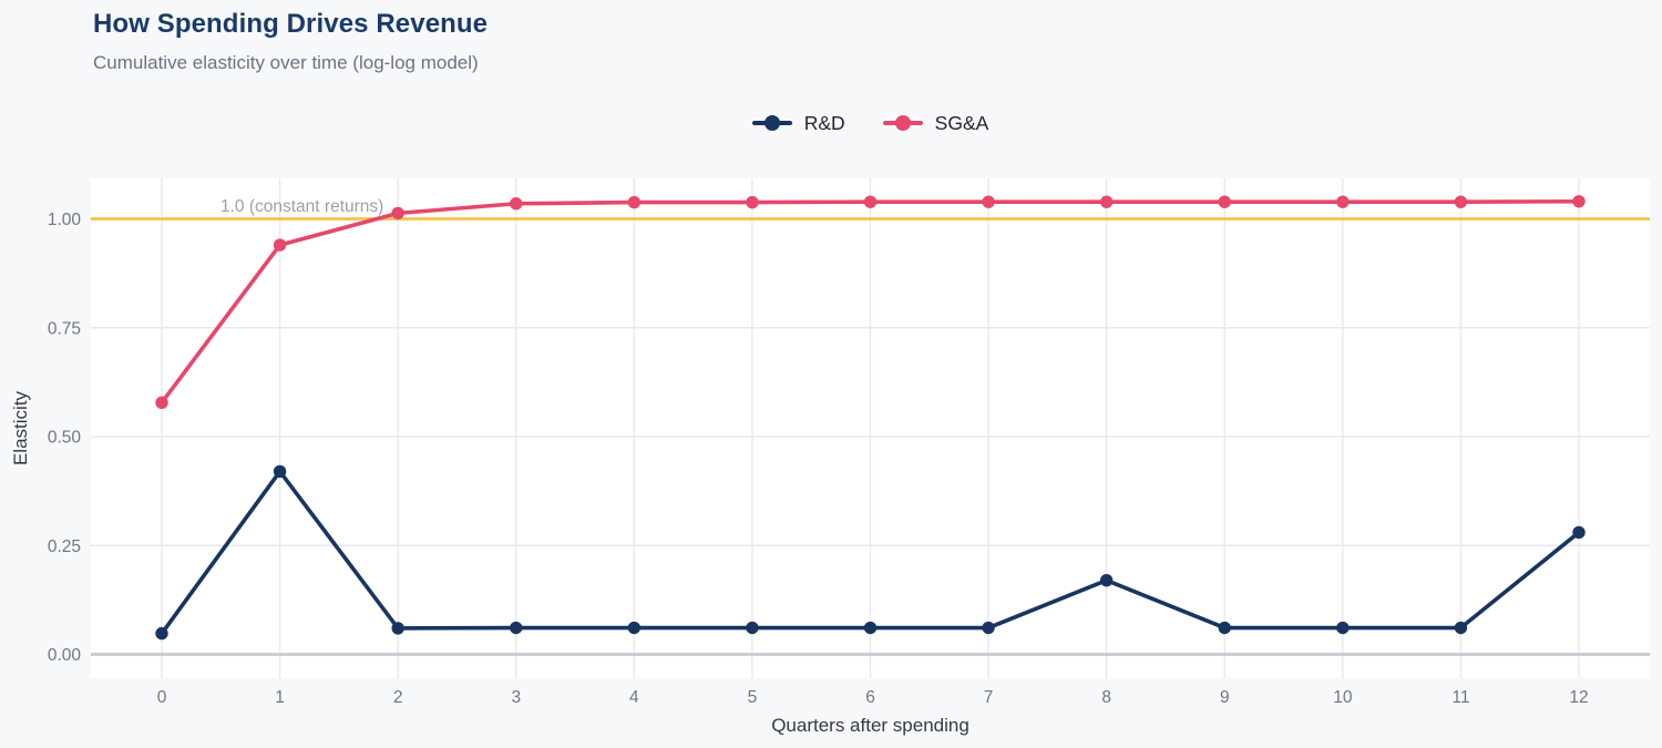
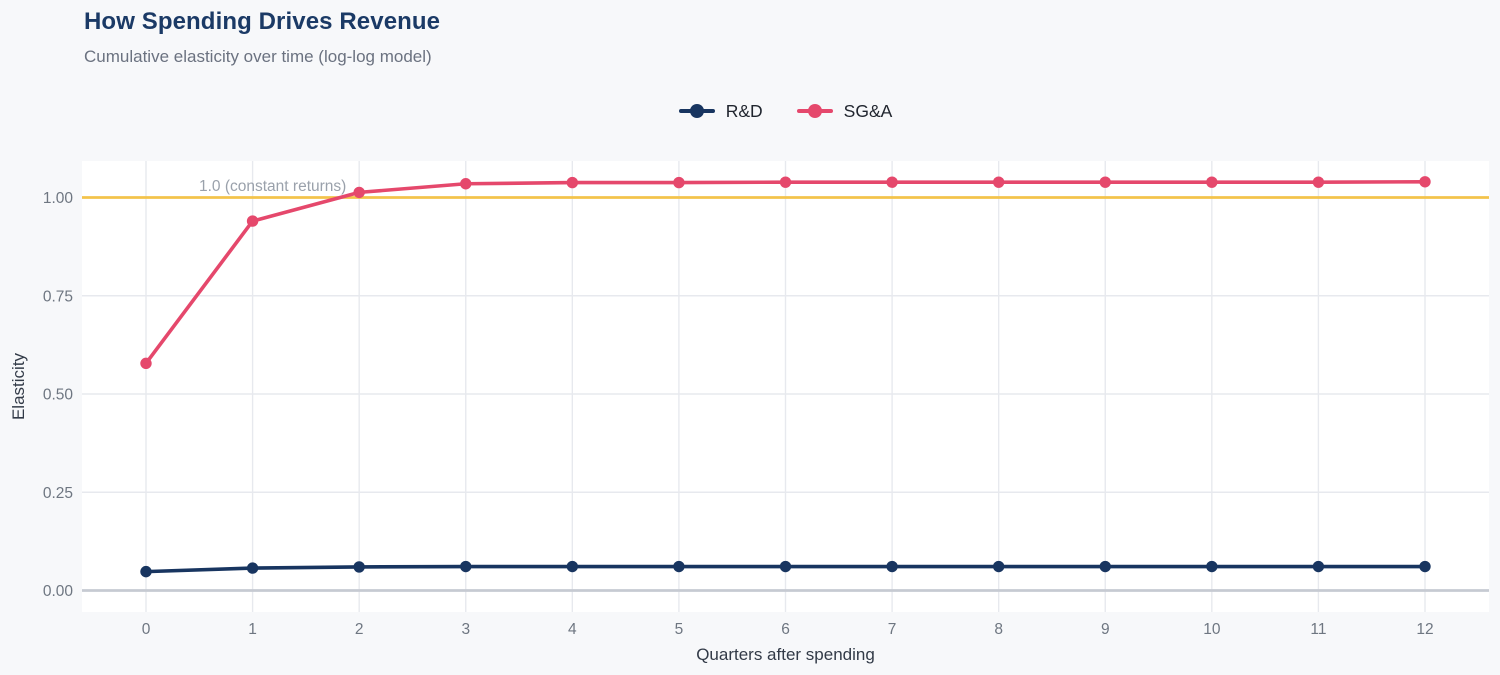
R&D/1: 0.42 -> 0.06
R&D/8: 0.17 -> 0.06
R&D/12: 0.28 -> 0.06
